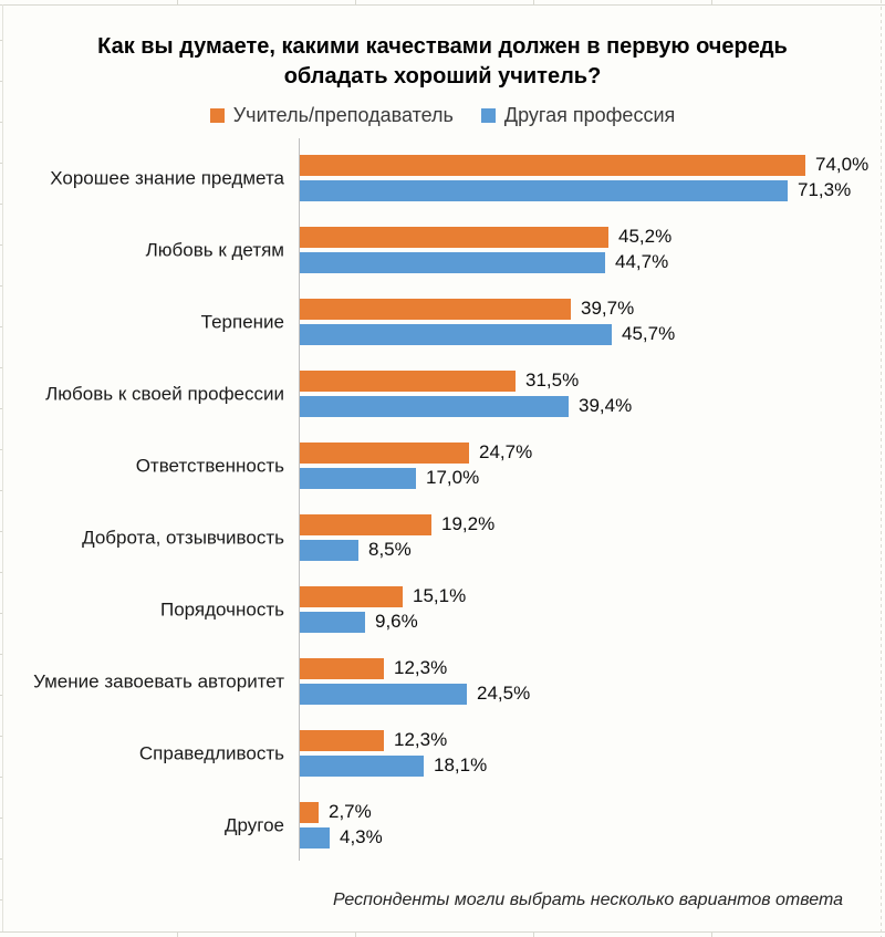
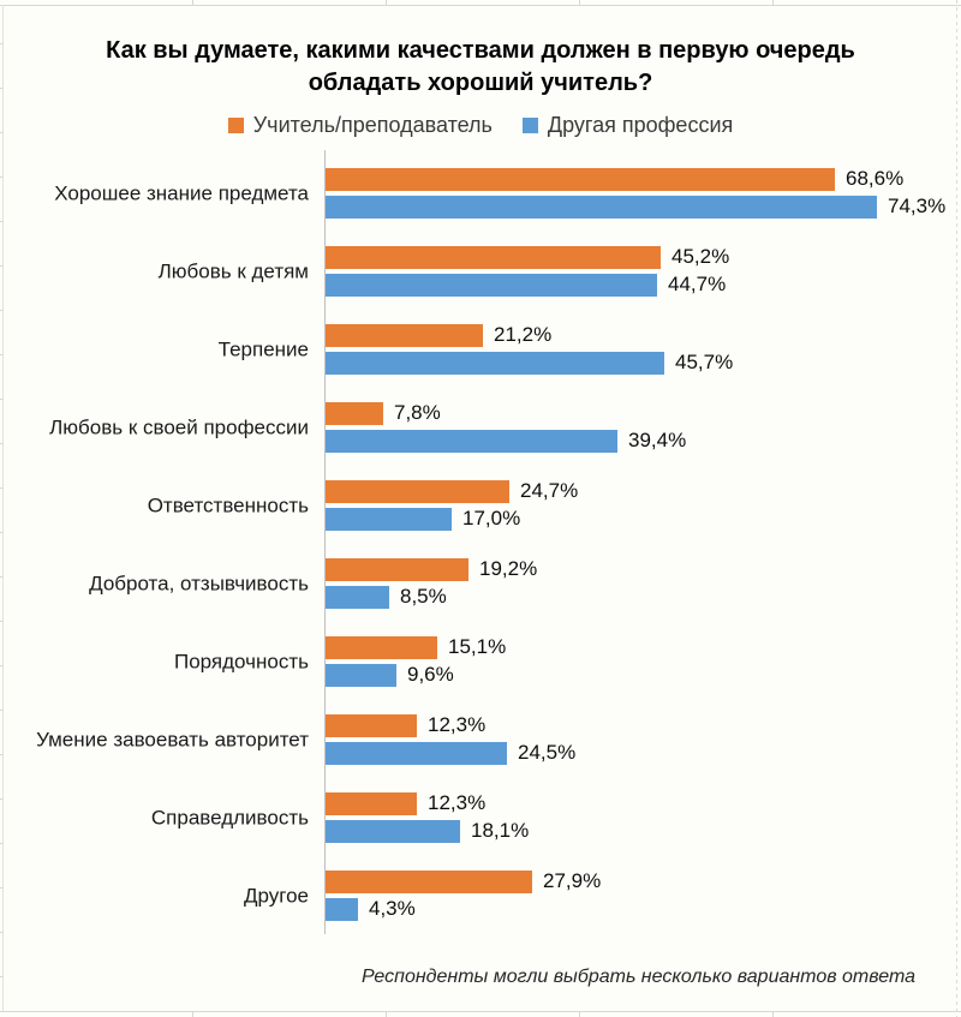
Учитель/преподаватель/Хорошее знание предмета: 74,0% -> 68,6%
Другая профессия/Хорошее знание предмета: 71,3% -> 74,3%
Учитель/преподаватель/Терпение: 39,7% -> 21,2%
Учитель/преподаватель/Любовь к своей профессии: 31,5% -> 7,8%
Учитель/преподаватель/Другое: 2,7% -> 27,9%
